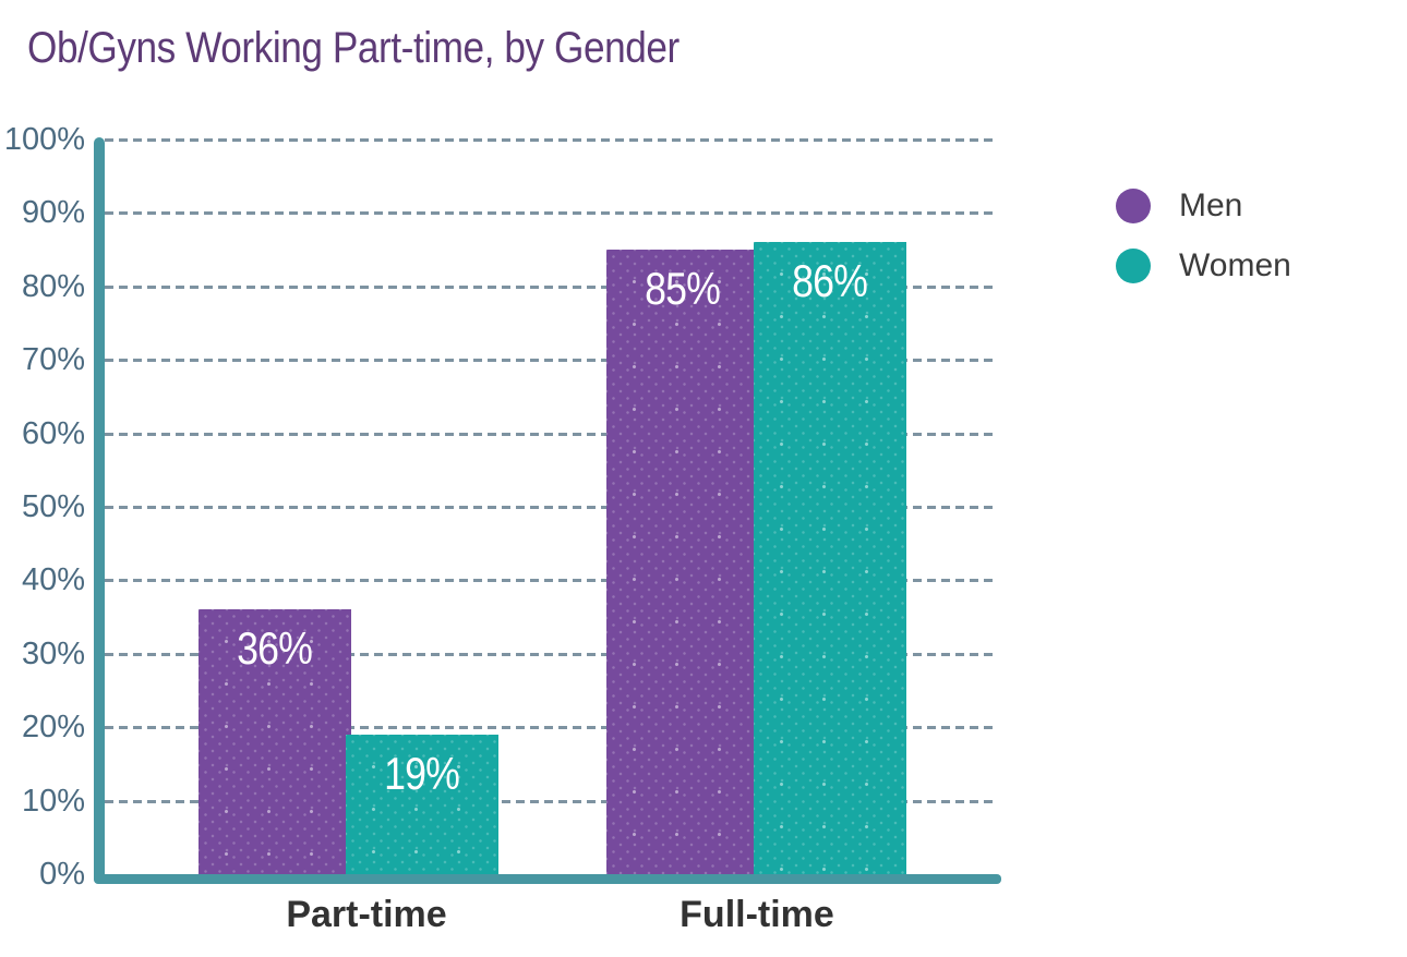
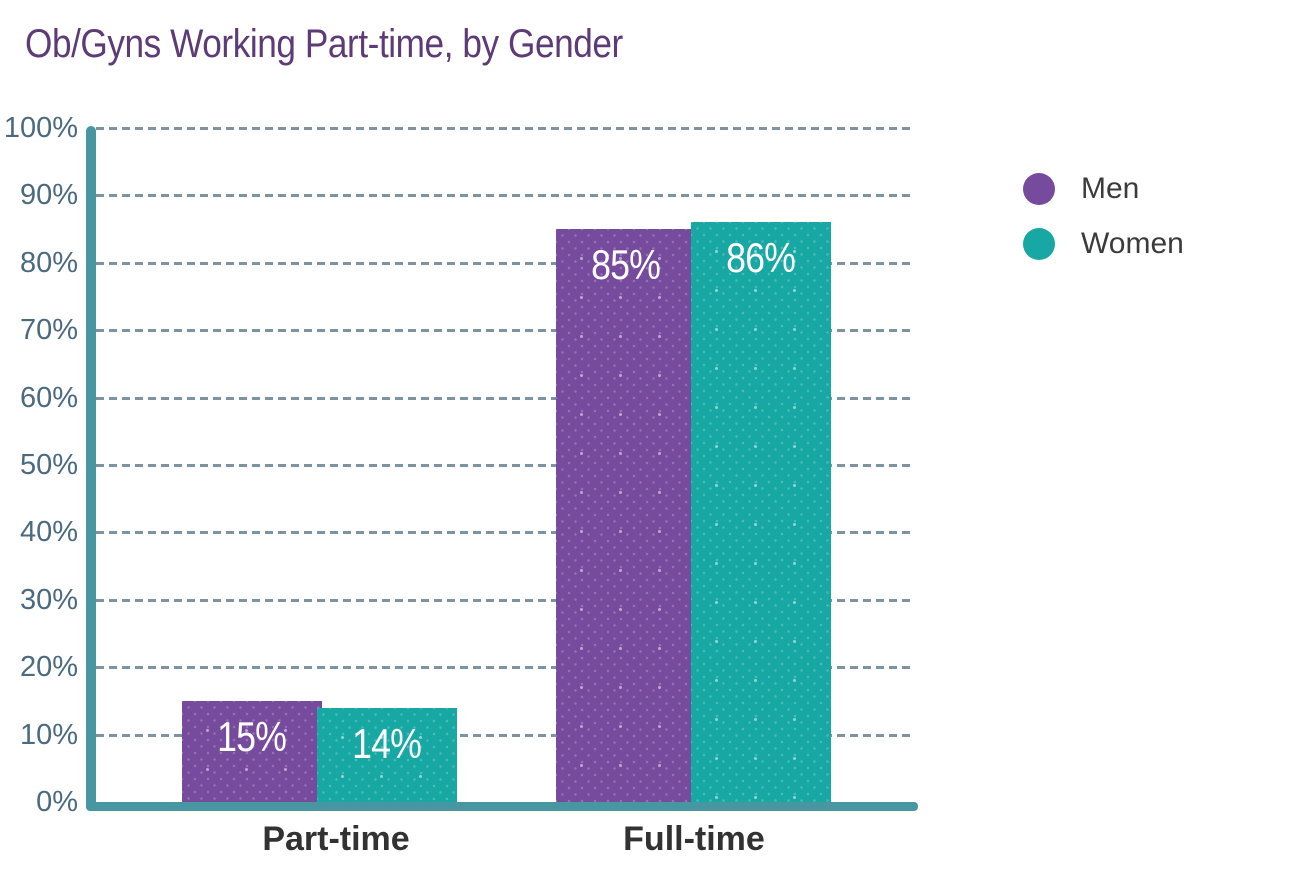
Men/Part-time: 36% -> 15%
Women/Part-time: 19% -> 14%
